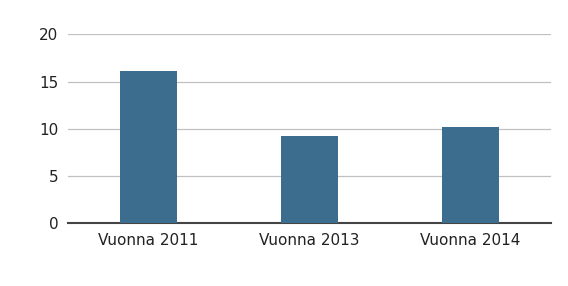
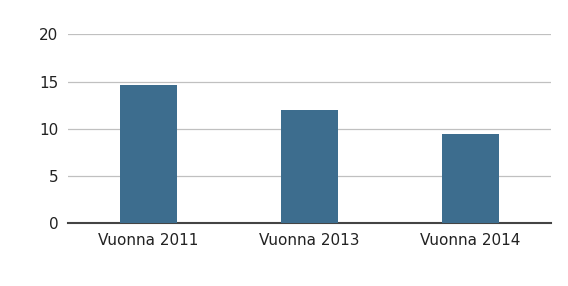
Vuonna 2011: 16.1 -> 14.6
Vuonna 2013: 9.2 -> 12.0
Vuonna 2014: 10.2 -> 9.4
